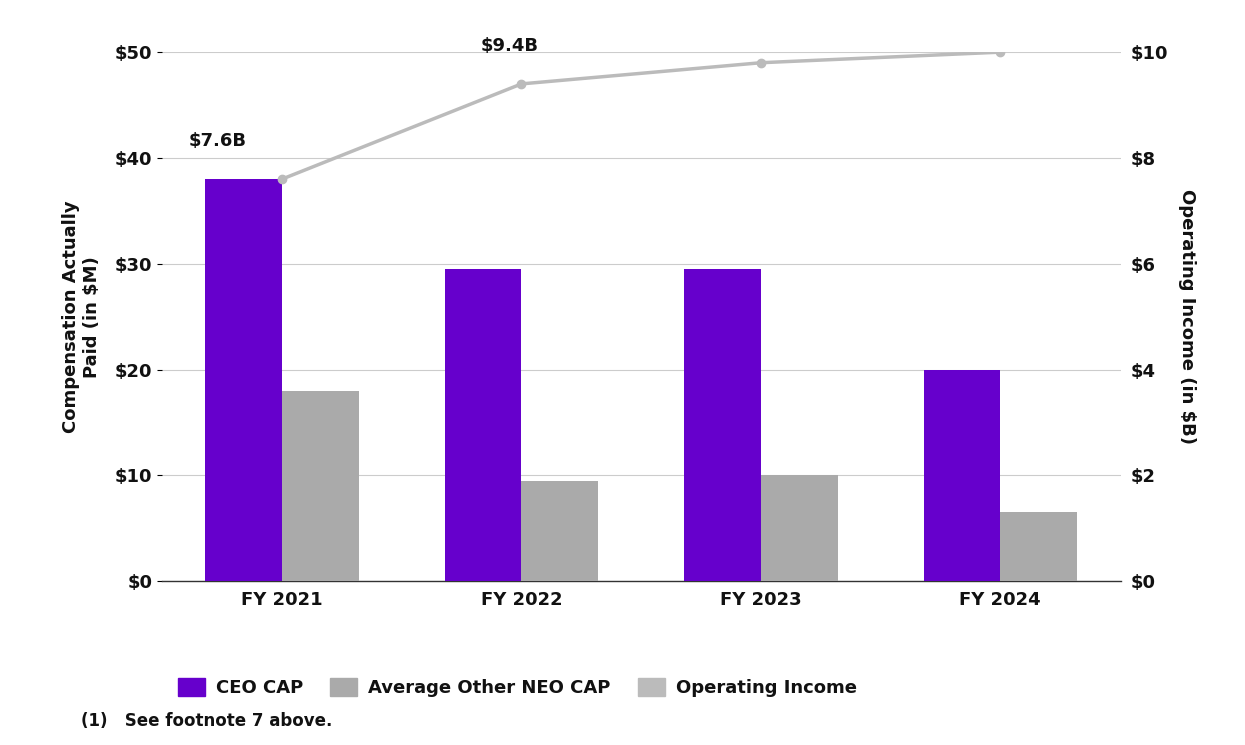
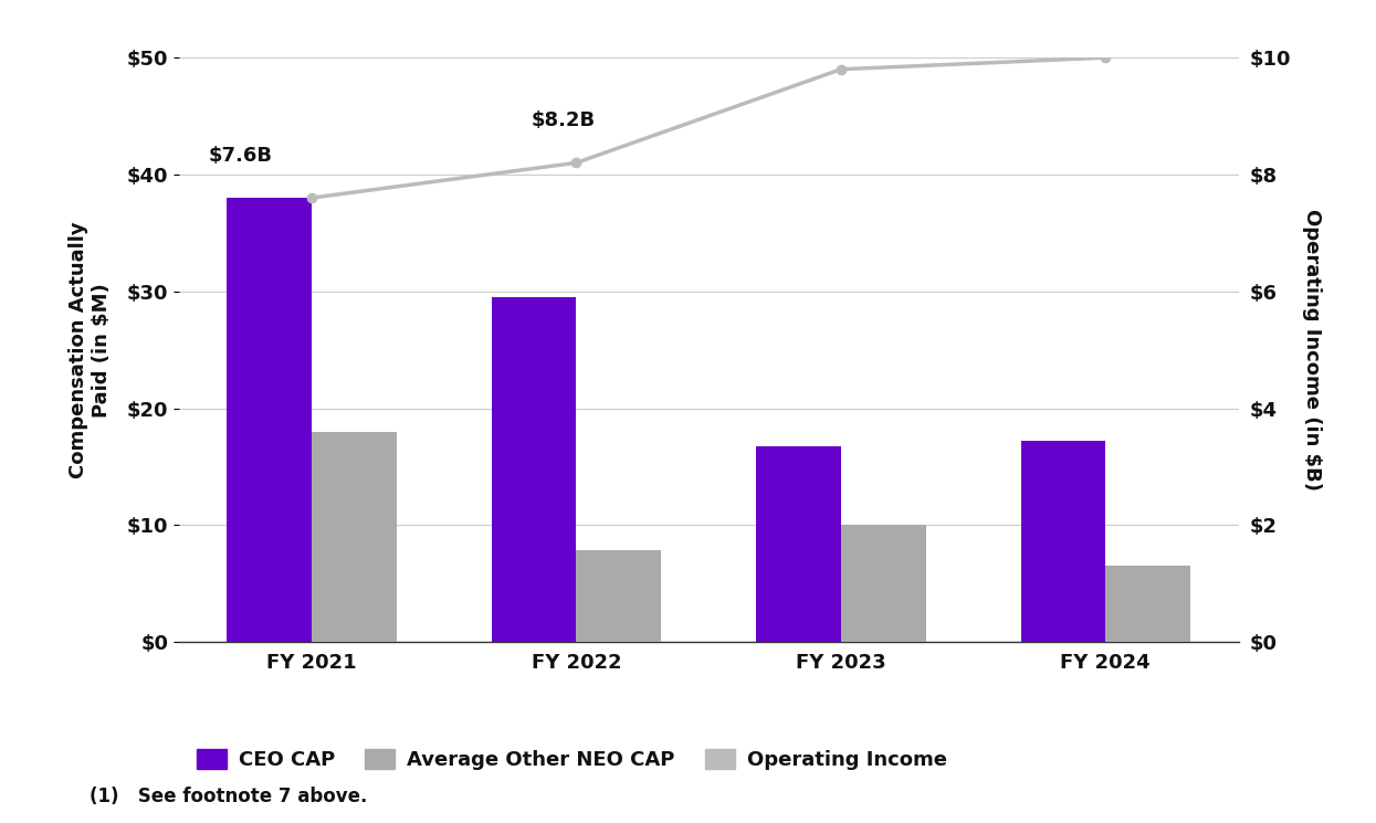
Operating Income/FY 2022: $9.4B -> $8.2B
Average Other NEO CAP/FY 2022: $9.5 -> $7.9
CEO CAP/FY 2023: $29.5 -> $16.7
CEO CAP/FY 2024: $20.0 -> $17.2
